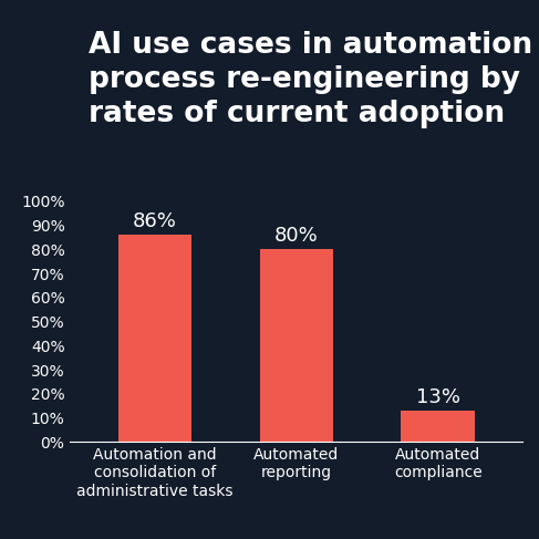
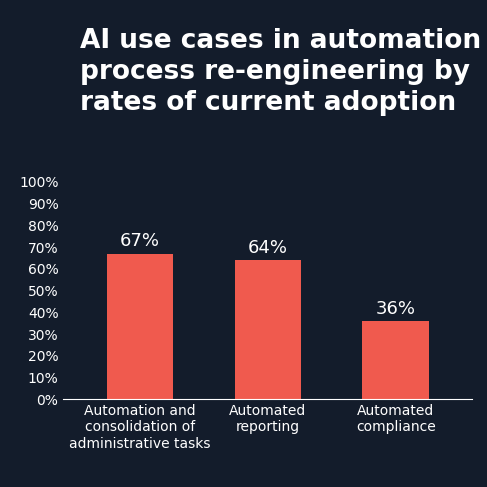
Automation and consolidation of administrative tasks: 86% -> 67%
Automated reporting: 80% -> 64%
Automated compliance: 13% -> 36%
